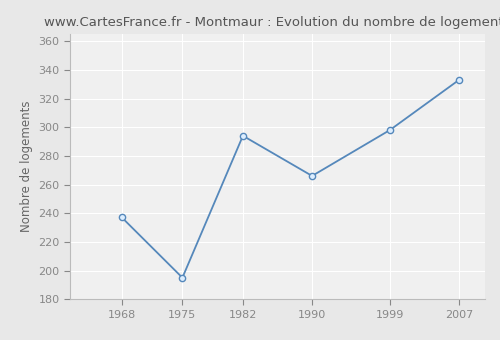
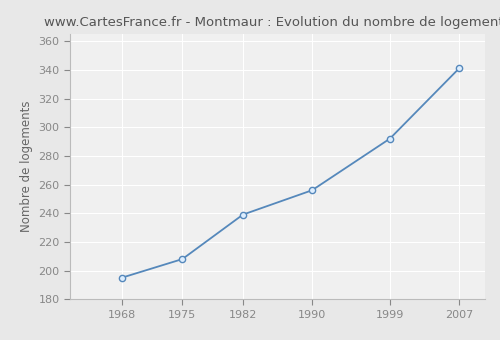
1968: 237 -> 195
1975: 195 -> 208
1982: 294 -> 239
1990: 266 -> 256
1999: 298 -> 292
2007: 333 -> 341
